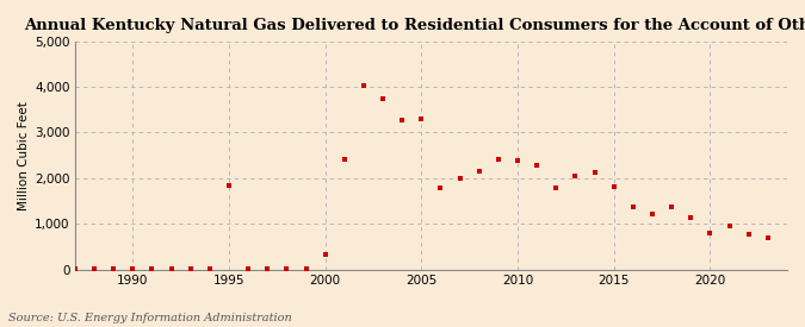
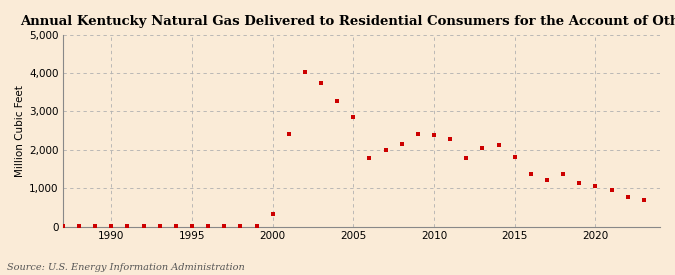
1995: 1,850 -> 0
2005: 3,300 -> 2,850
2020: 800 -> 1,070
